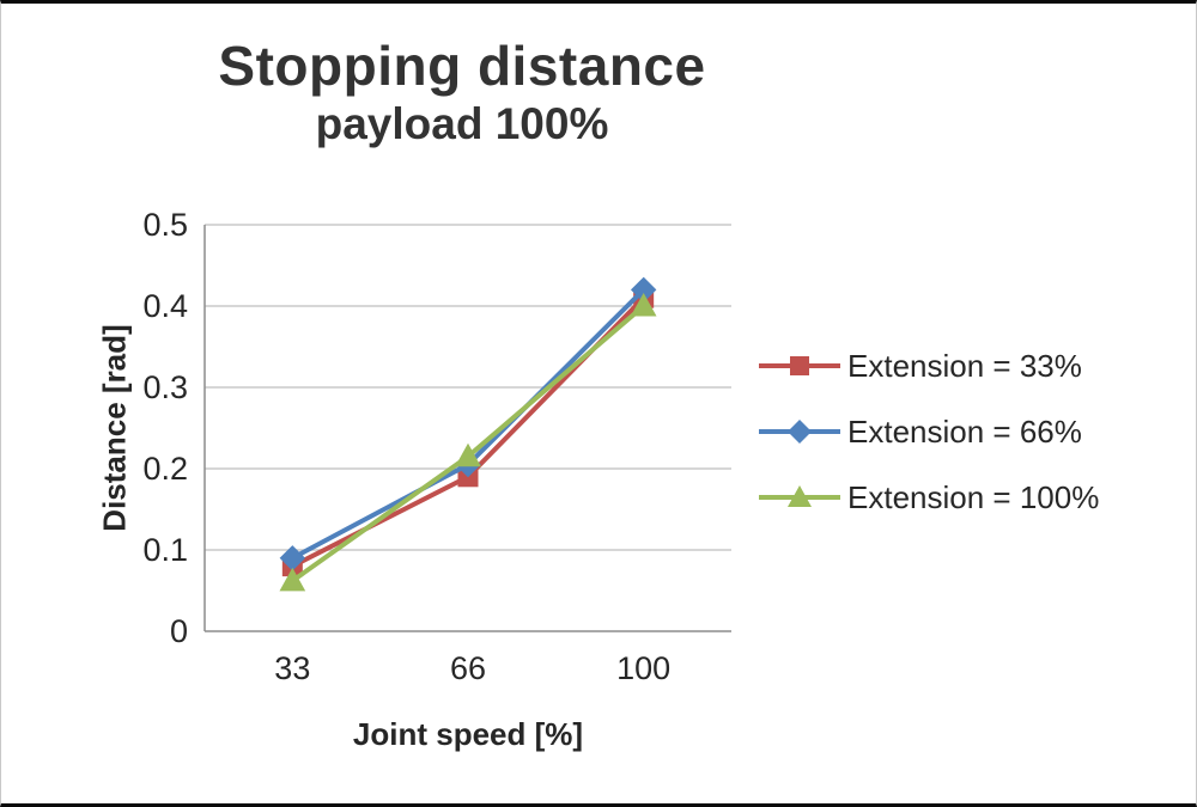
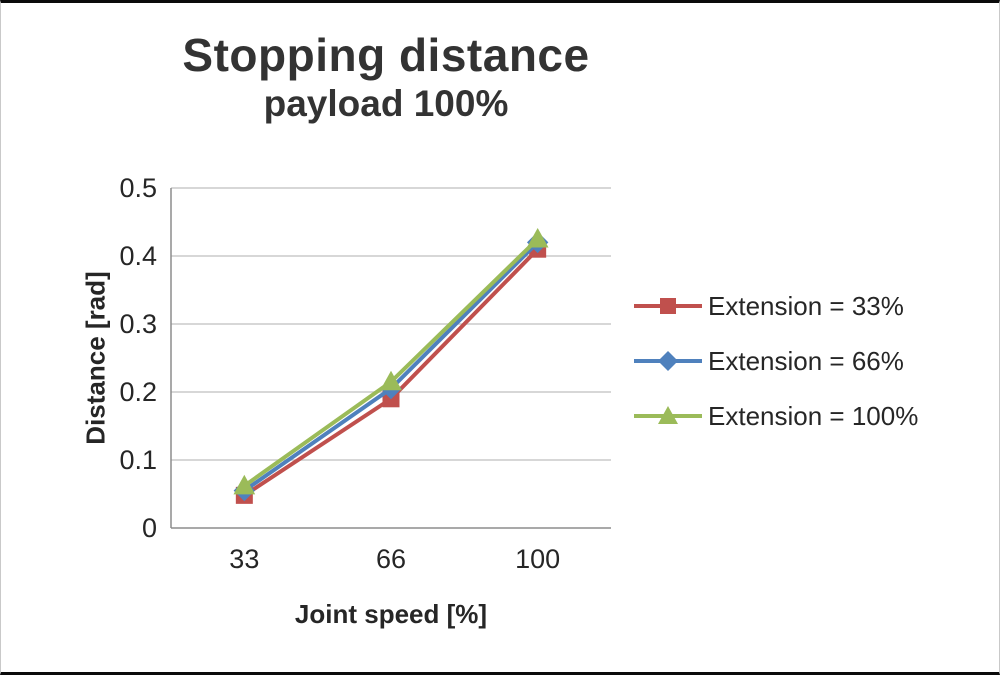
Extension = 33%/33: 0.08 -> 0.05
Extension = 66%/33: 0.09 -> 0.06
Extension = 100%/100: 0.40 -> 0.42
